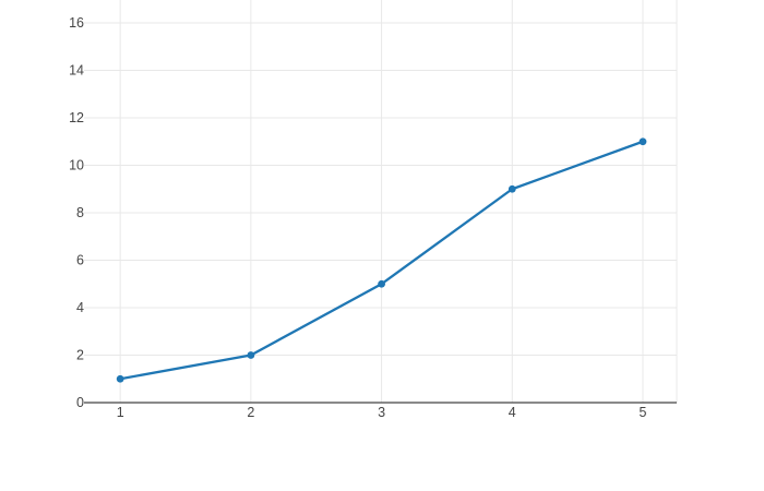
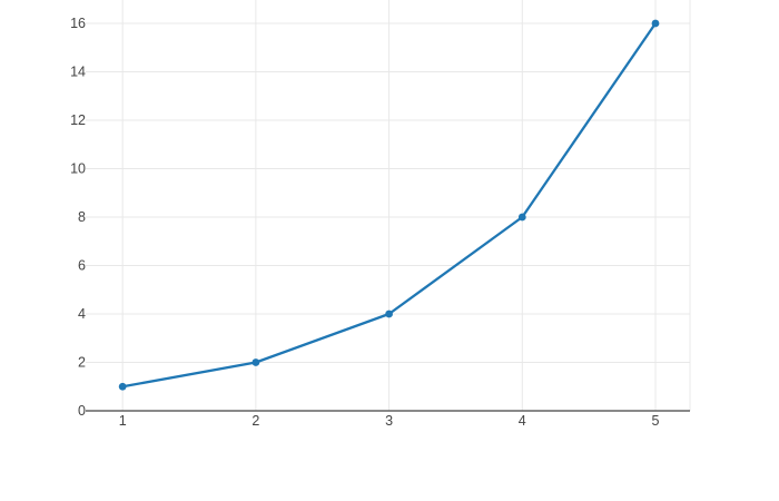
3: 5 -> 4
4: 9 -> 8
5: 11 -> 16
